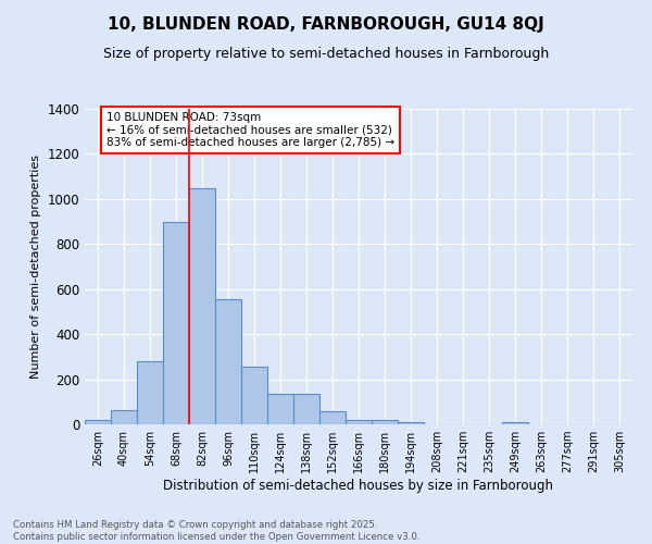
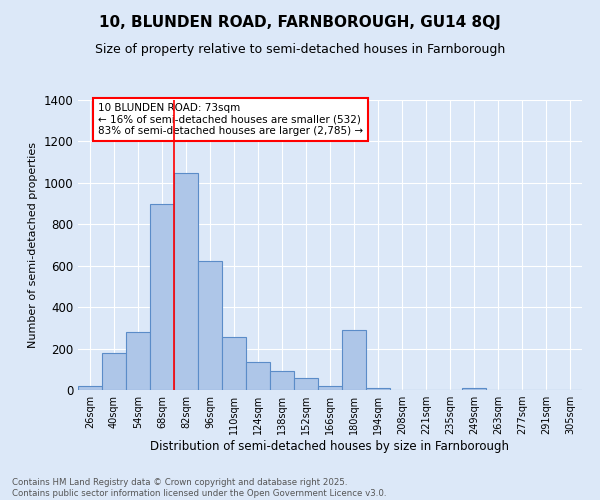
40sqm: 65 -> 180
96sqm: 555 -> 625
138sqm: 135 -> 90
180sqm: 20 -> 290
